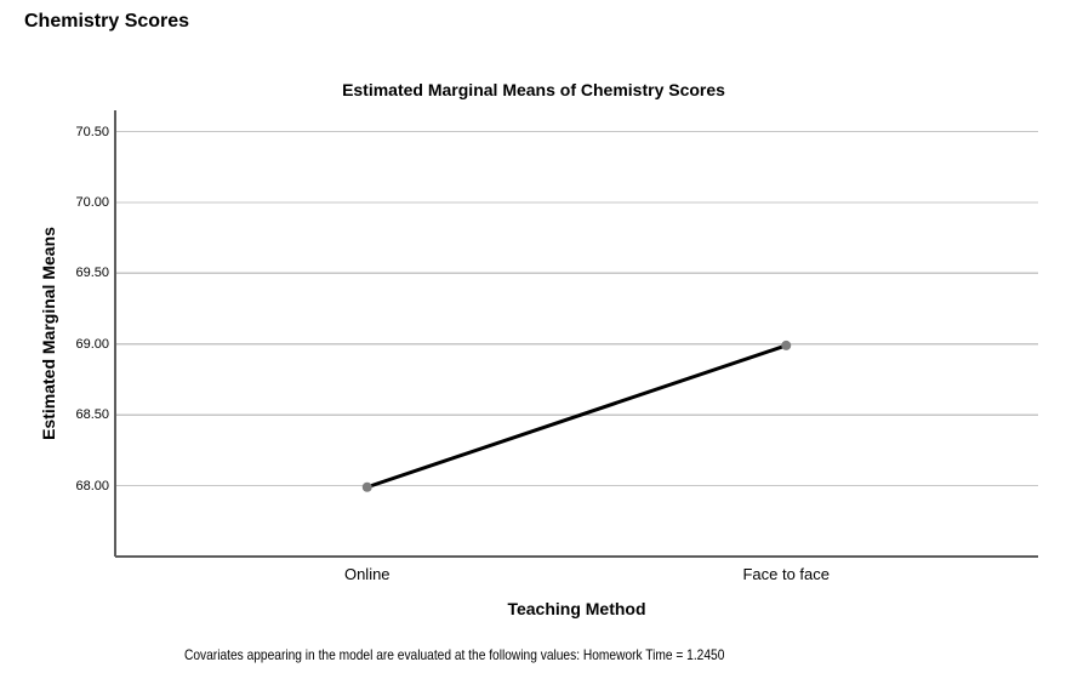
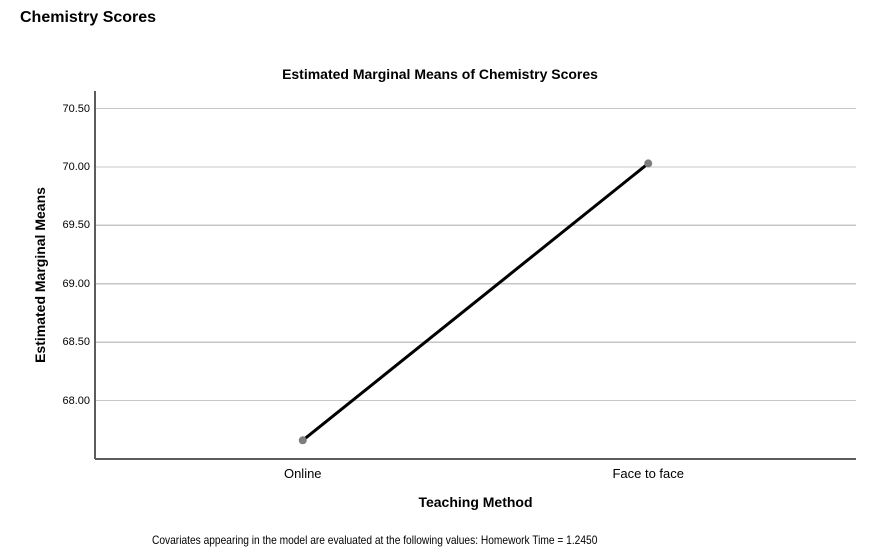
Online: 67.99 -> 67.66
Face to face: 68.99 -> 70.03
